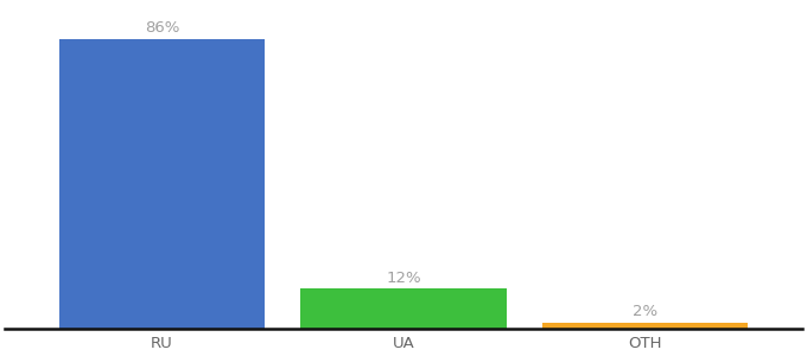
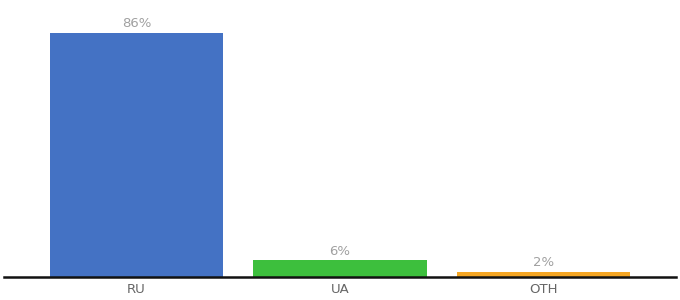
UA: 12% -> 6%
